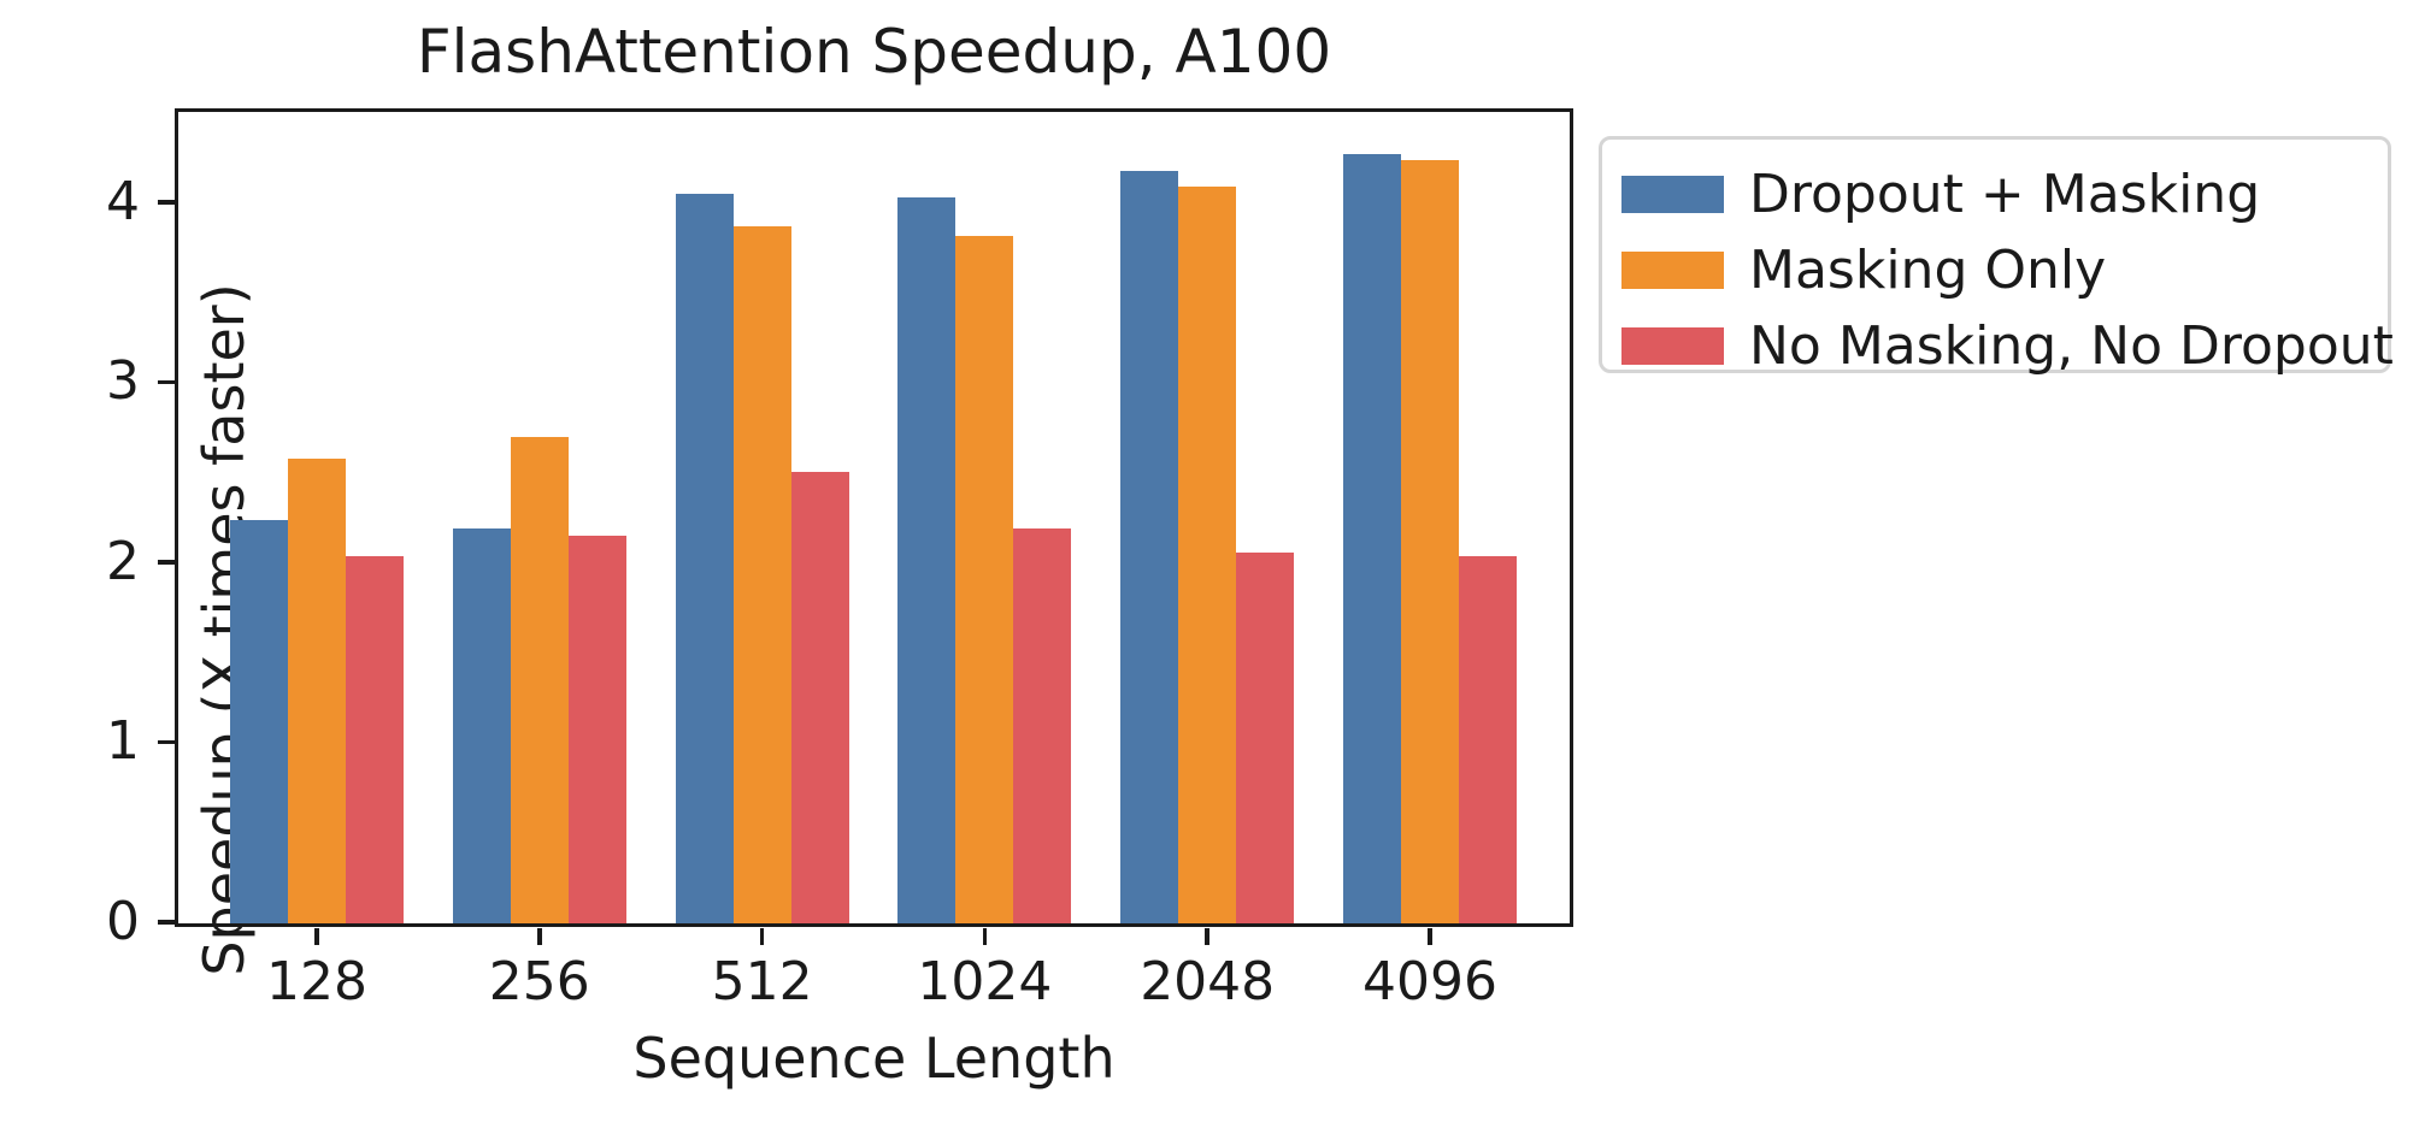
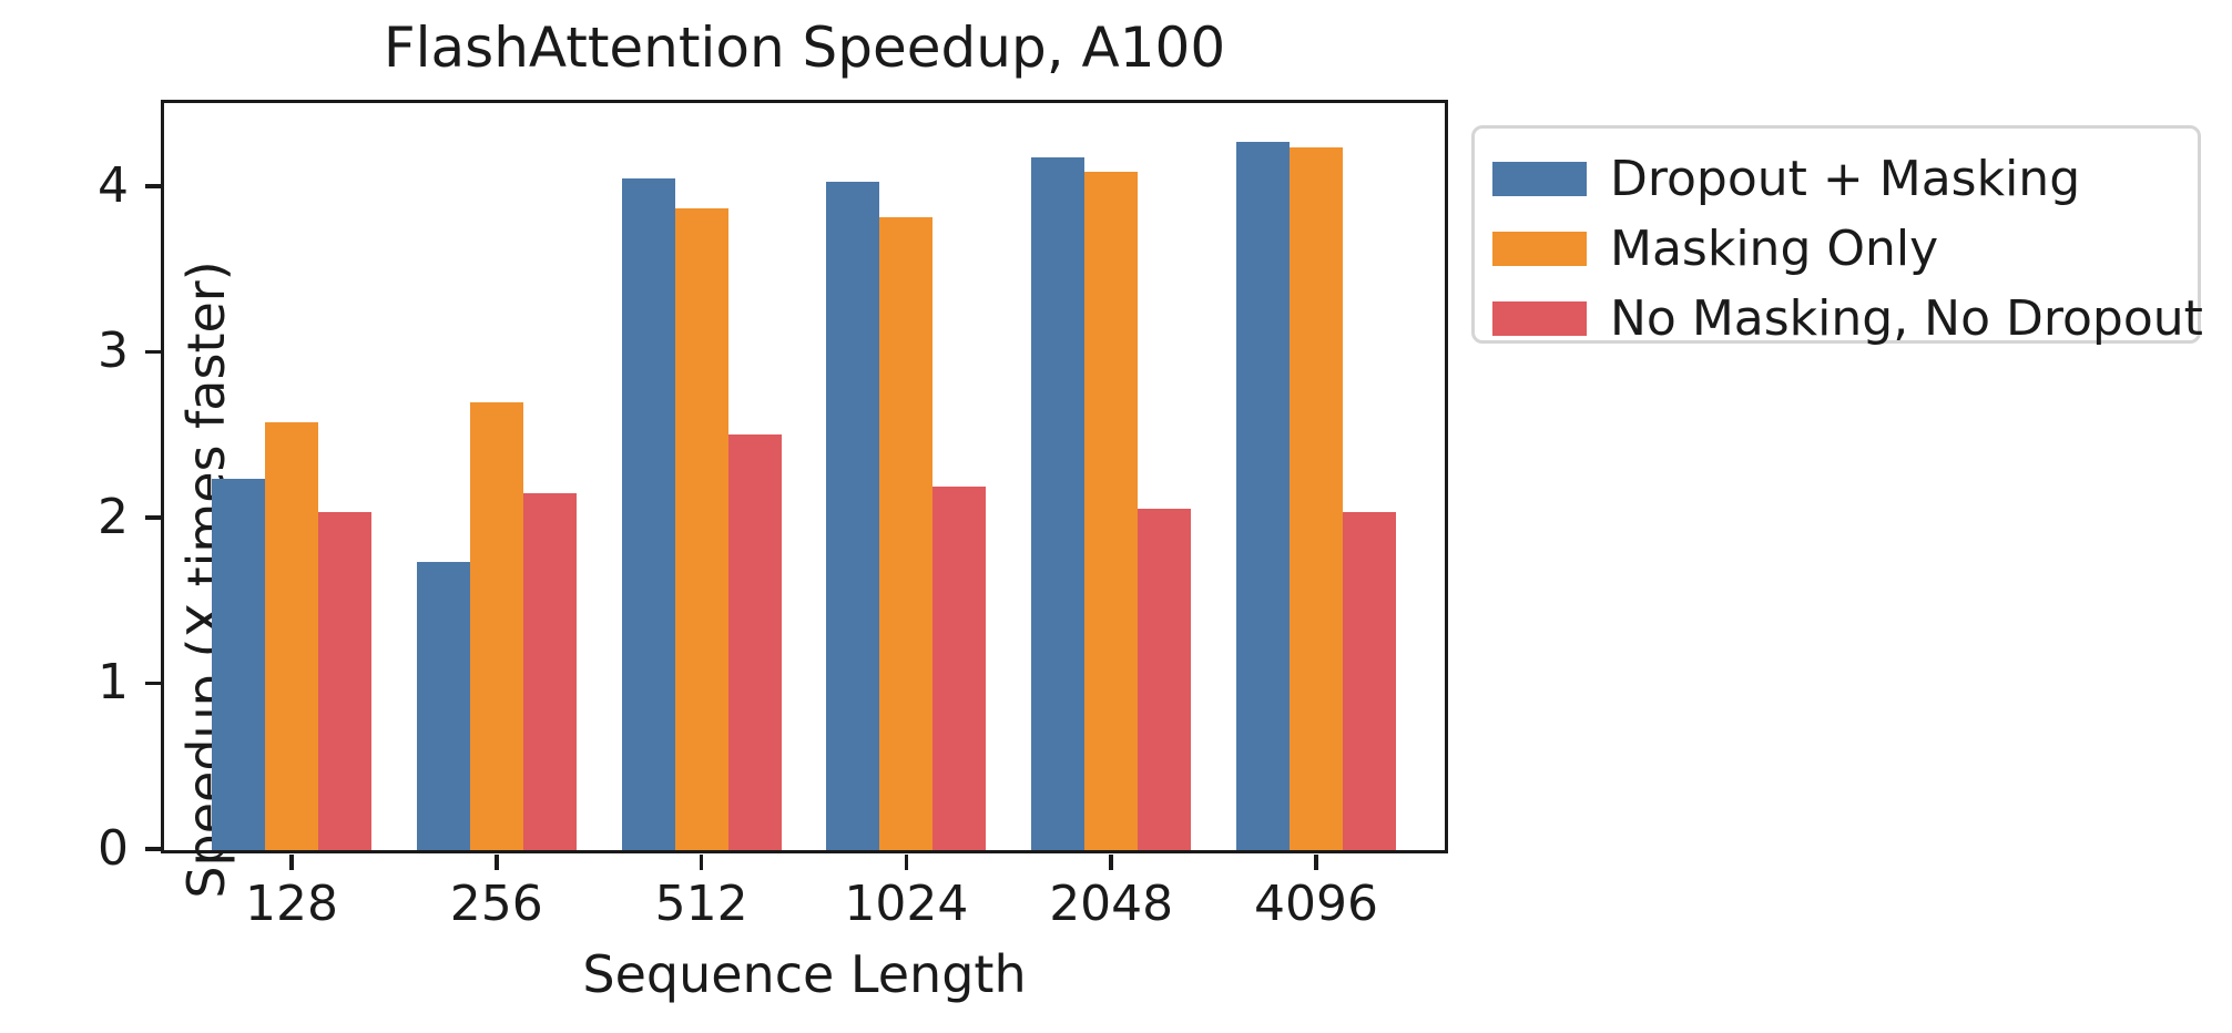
Dropout + Masking/256: 2.19 -> 1.74
